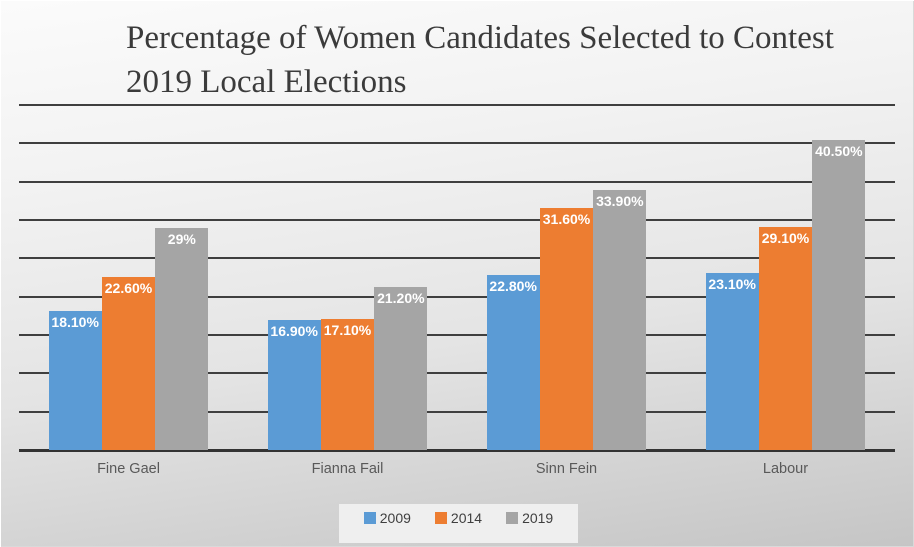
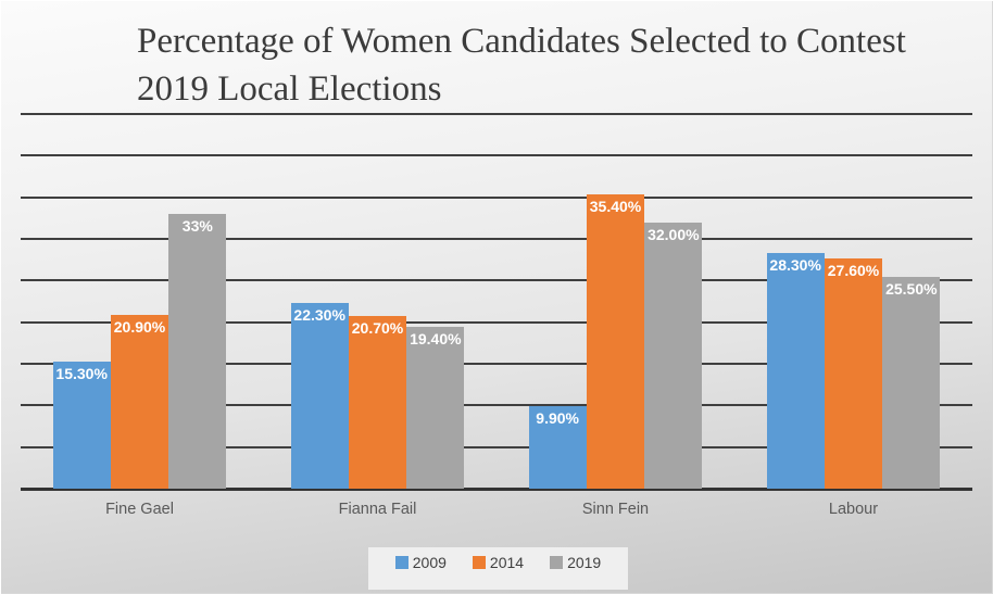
2009/Fine Gael: 18.10% -> 15.30%
2014/Fine Gael: 22.60% -> 20.90%
2019/Fine Gael: 29% -> 33%
2009/Fianna Fail: 16.90% -> 22.30%
2014/Fianna Fail: 17.10% -> 20.70%
2019/Fianna Fail: 21.20% -> 19.40%
2009/Sinn Fein: 22.80% -> 9.90%
2014/Sinn Fein: 31.60% -> 35.40%
2019/Sinn Fein: 33.90% -> 32.00%
2009/Labour: 23.10% -> 28.30%
2014/Labour: 29.10% -> 27.60%
2019/Labour: 40.50% -> 25.50%
